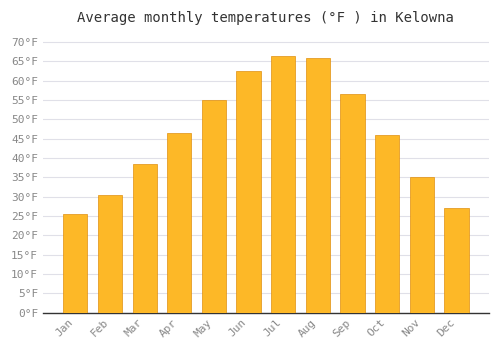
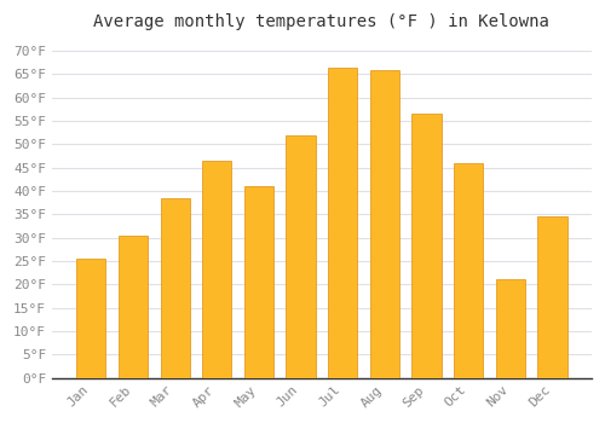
May: 55.0°F -> 41.0°F
Jun: 62.5°F -> 52.0°F
Nov: 35.0°F -> 21.0°F
Dec: 27.0°F -> 34.5°F
